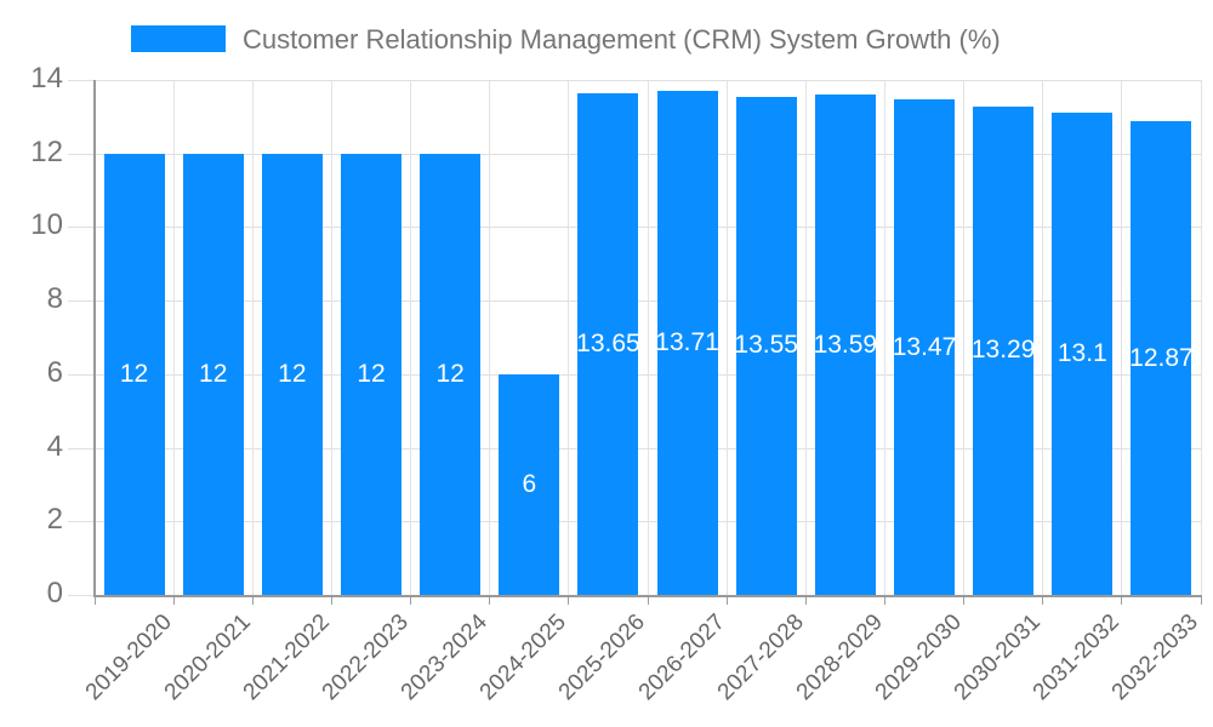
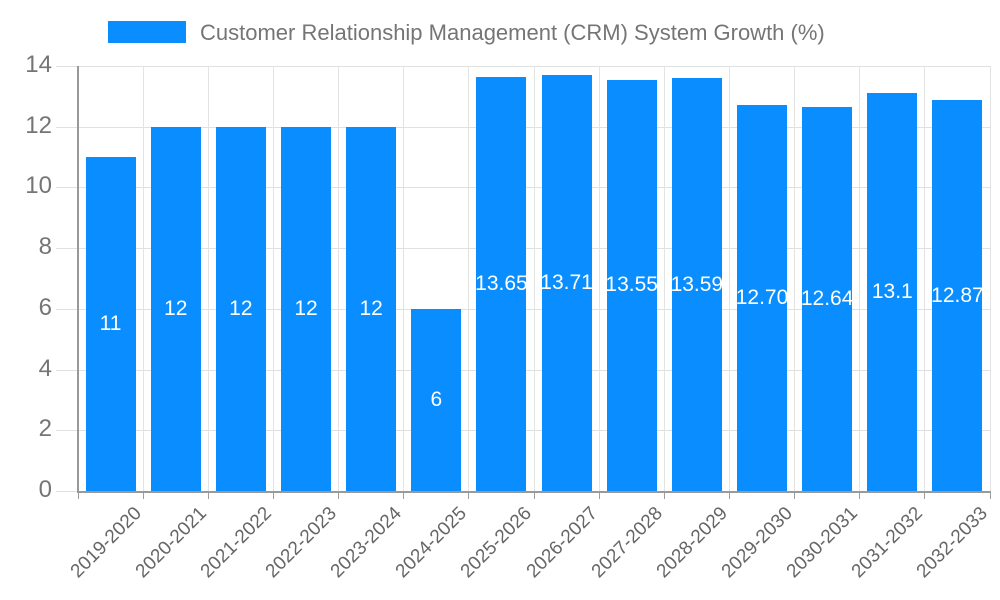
2019-2020: 12 -> 11
2029-2030: 13.47 -> 12.70
2030-2031: 13.29 -> 12.64
